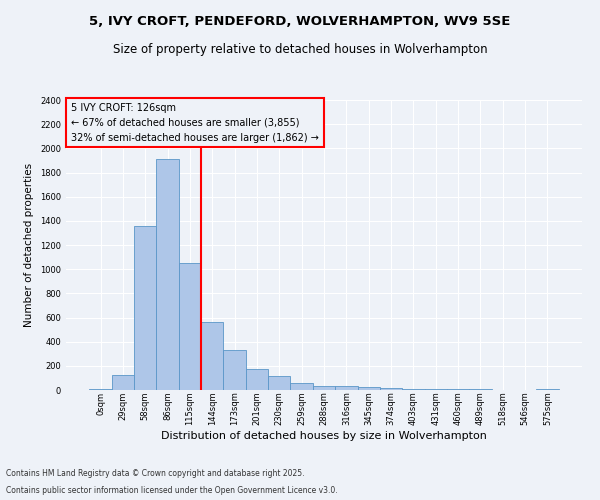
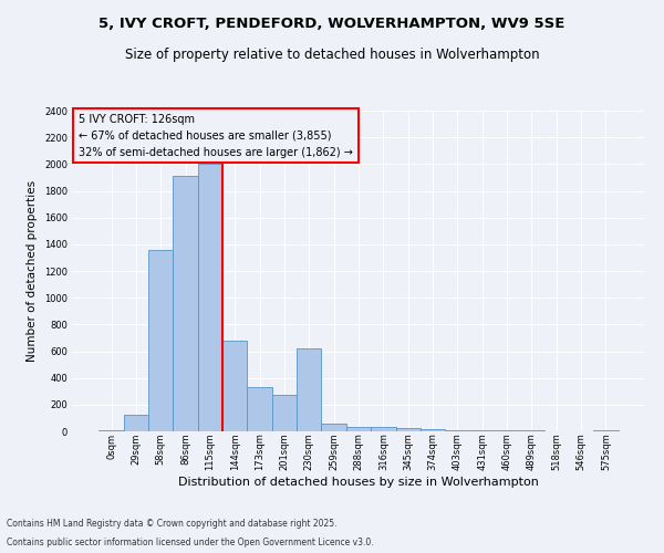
115sqm: 1060 -> 2000
144sqm: 560 -> 680
201sqm: 170 -> 270
230sqm: 120 -> 620
